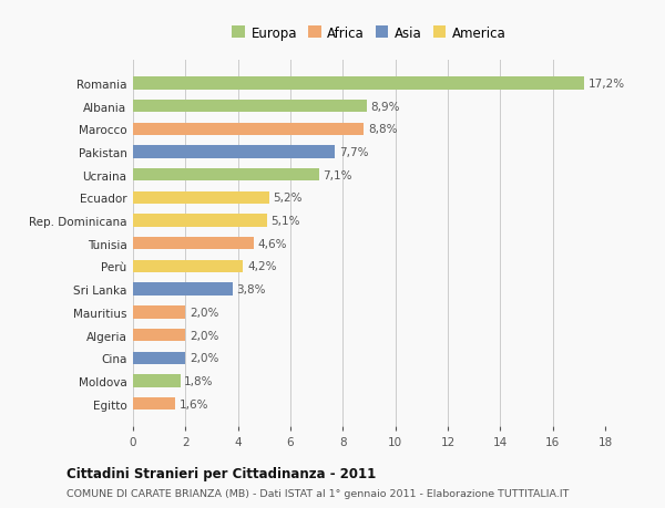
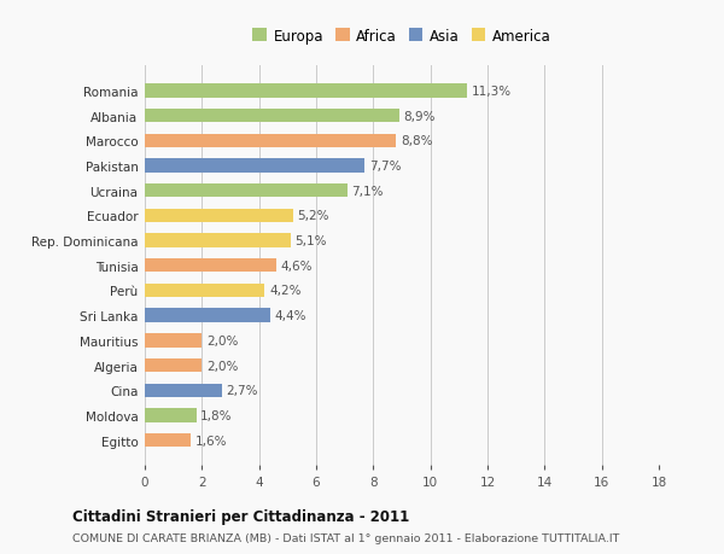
Romania: 17,2% -> 11,3%
Sri Lanka: 3,8% -> 4,4%
Cina: 2,0% -> 2,7%
